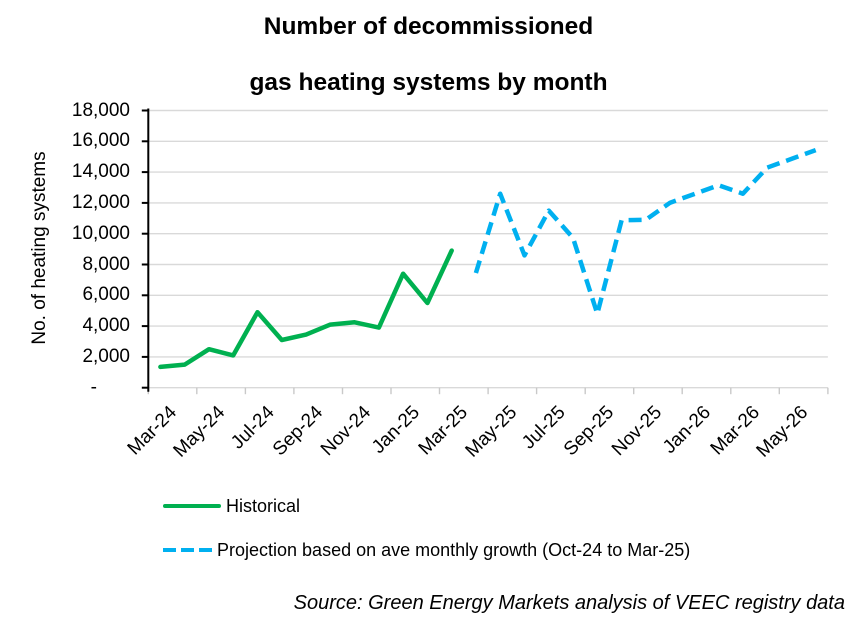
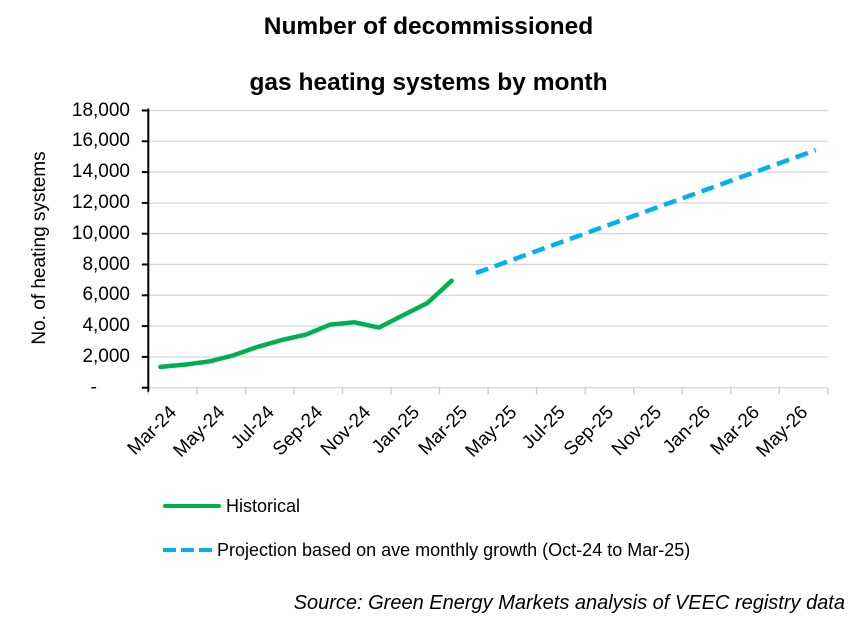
Historical/May-24: 2500 -> 1700
Historical/Jul-24: 4900 -> 2600
Historical/Jan-25: 7400 -> 4700
Historical/Mar-25: 8900 -> 7000
Projection based on ave monthly growth (Oct-24 to Mar-25)/May-25: 12600 -> 8000
Projection based on ave monthly growth (Oct-24 to Mar-25)/Jul-25: 11500 -> 9200
Projection based on ave monthly growth (Oct-24 to Mar-25)/Sep-25: 4800 -> 10300
Projection based on ave monthly growth (Oct-24 to Mar-25)/Nov-25: 10900 -> 11400
Projection based on ave monthly growth (Oct-24 to Mar-25)/Mar-26: 12600 -> 13700
